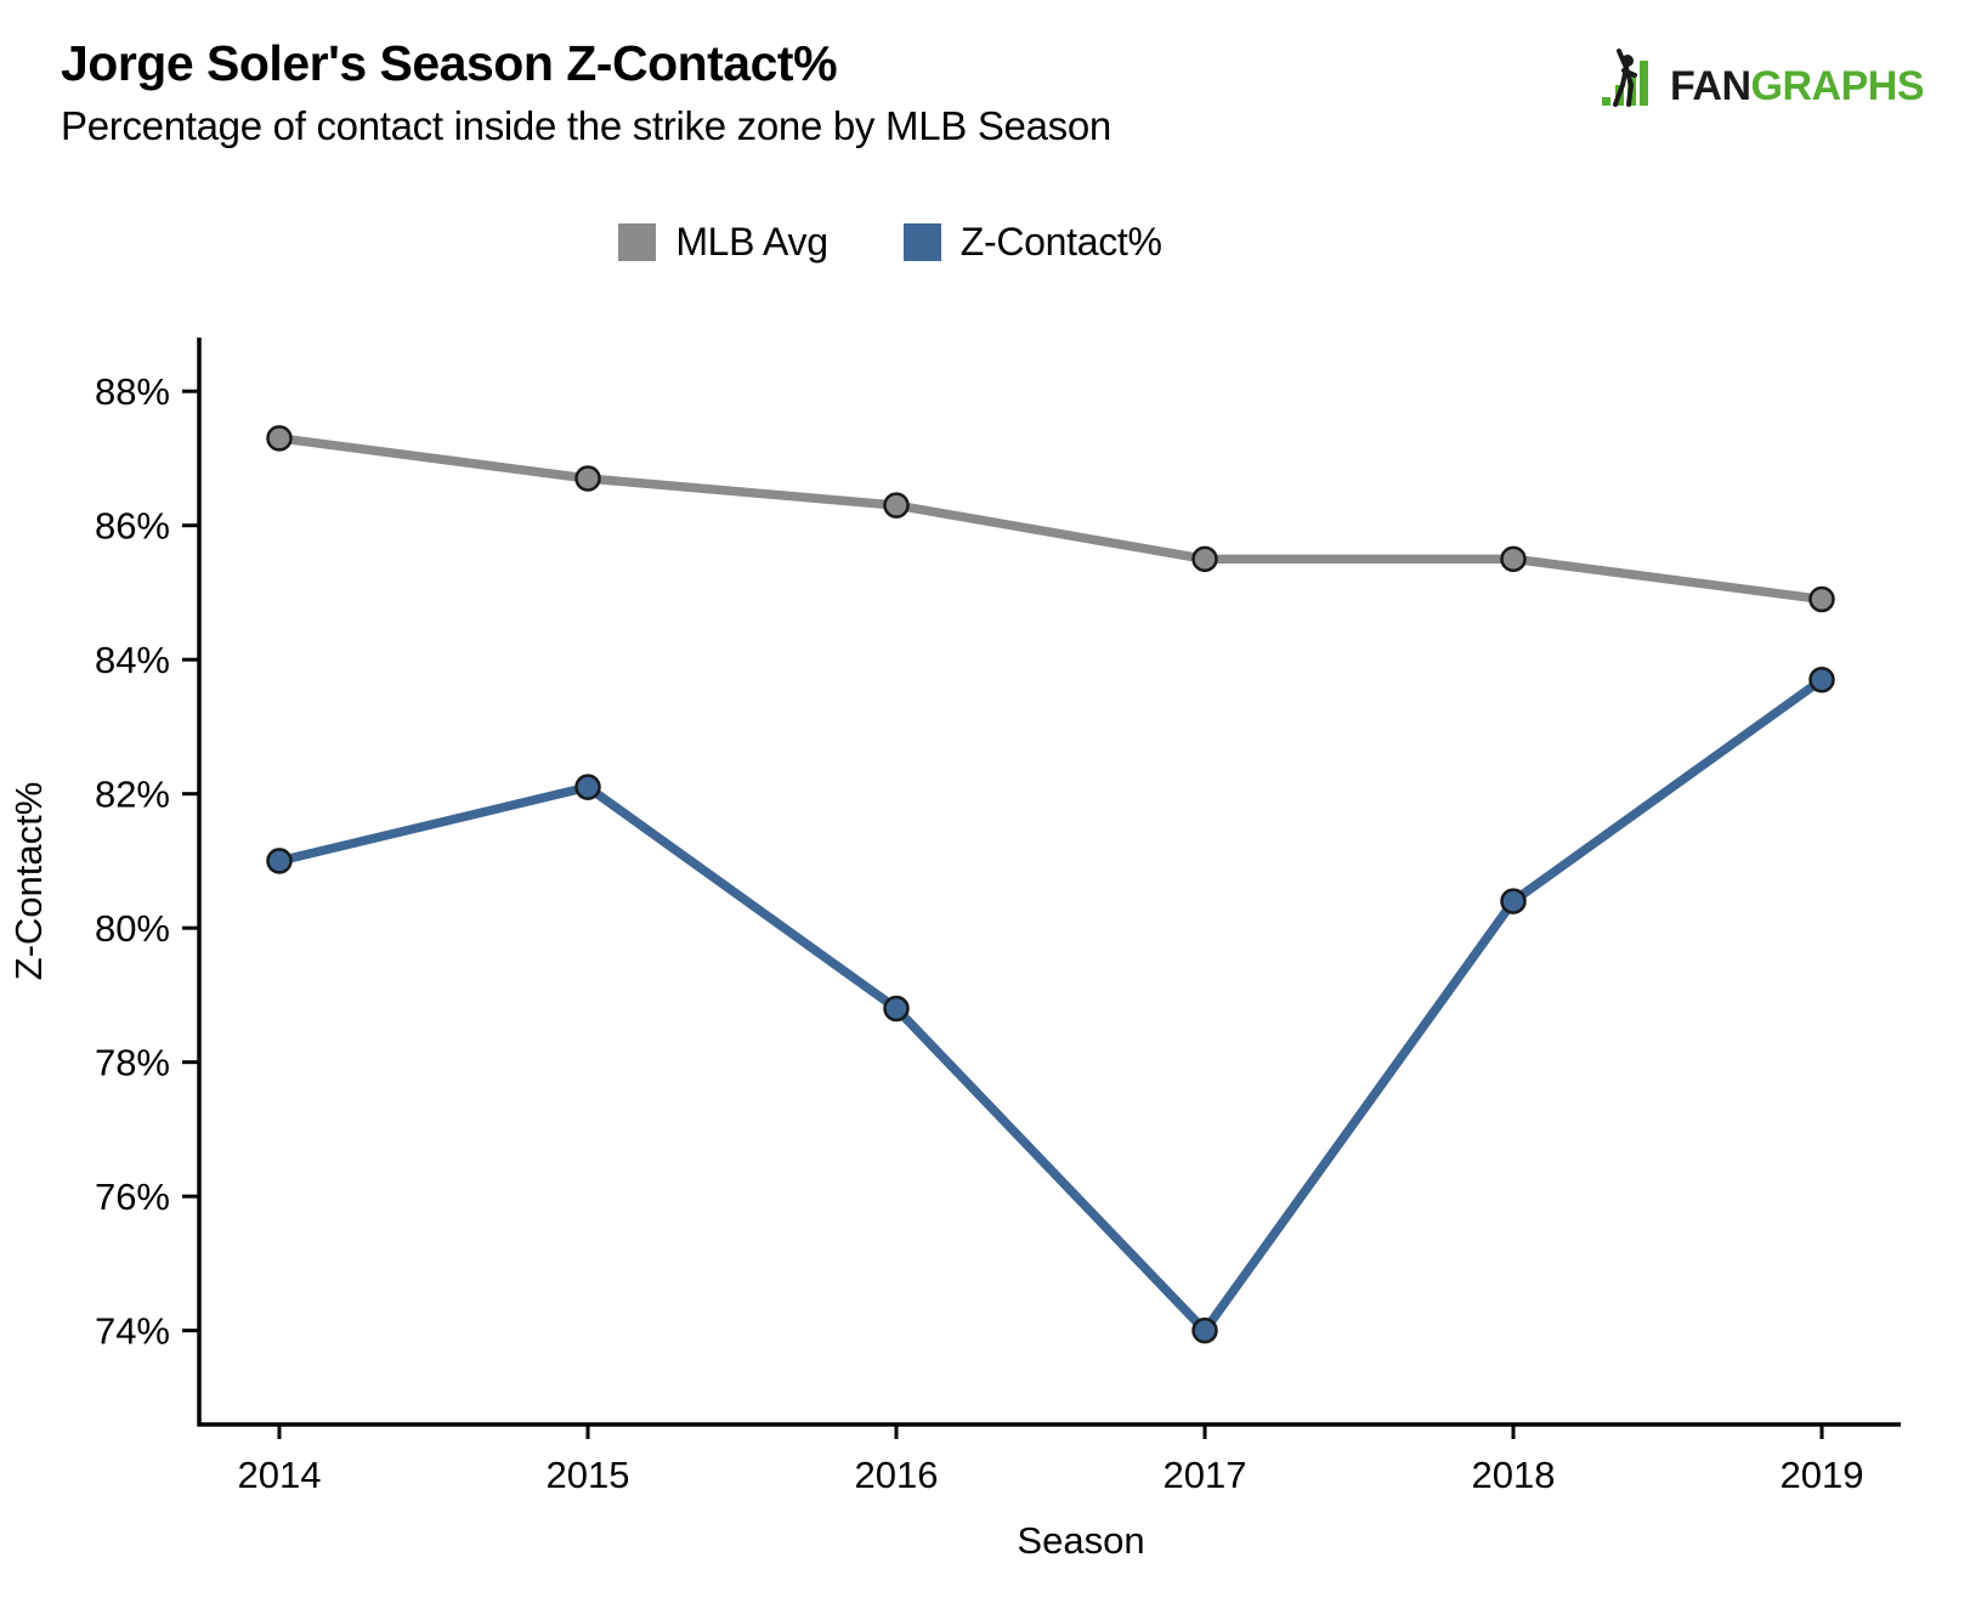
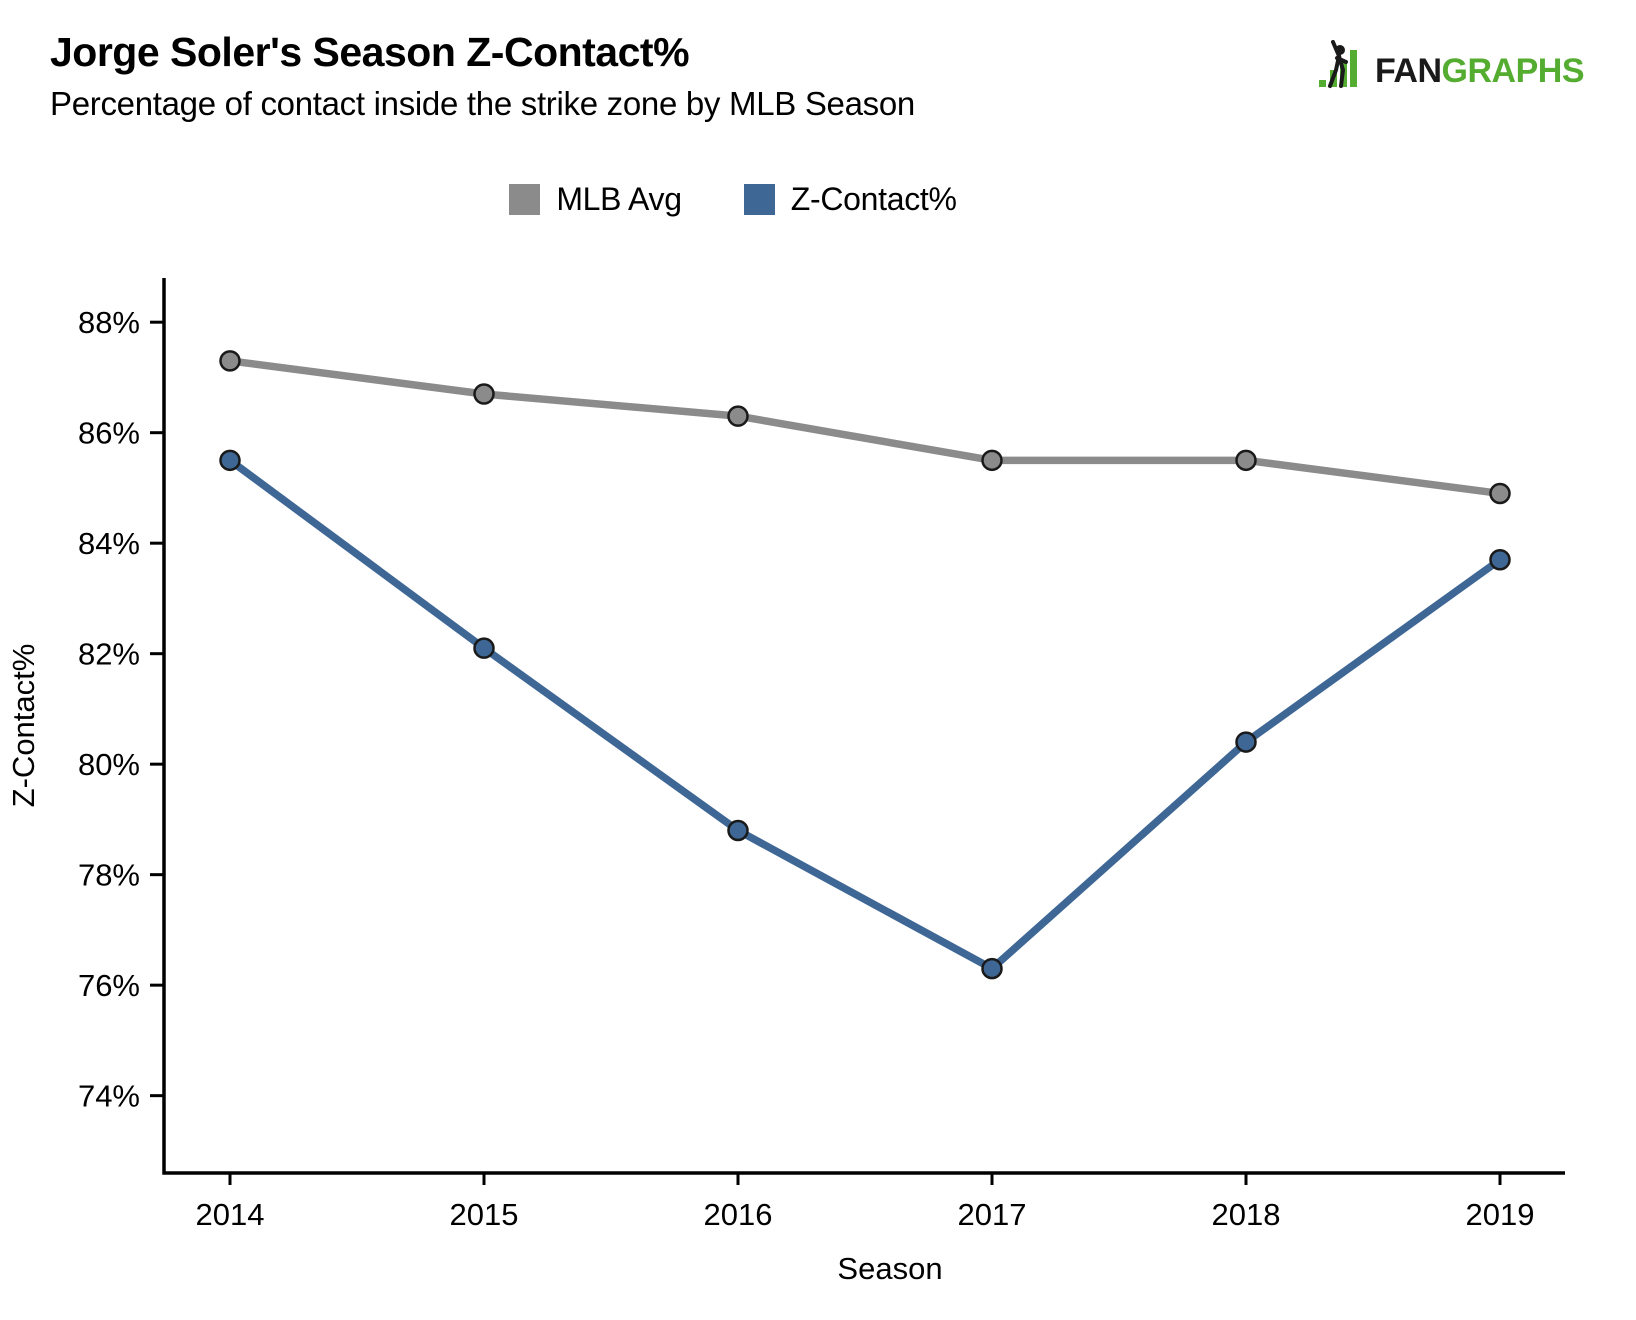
Z-Contact%/2014: 81.0% -> 85.5%
Z-Contact%/2017: 74.0% -> 76.3%
